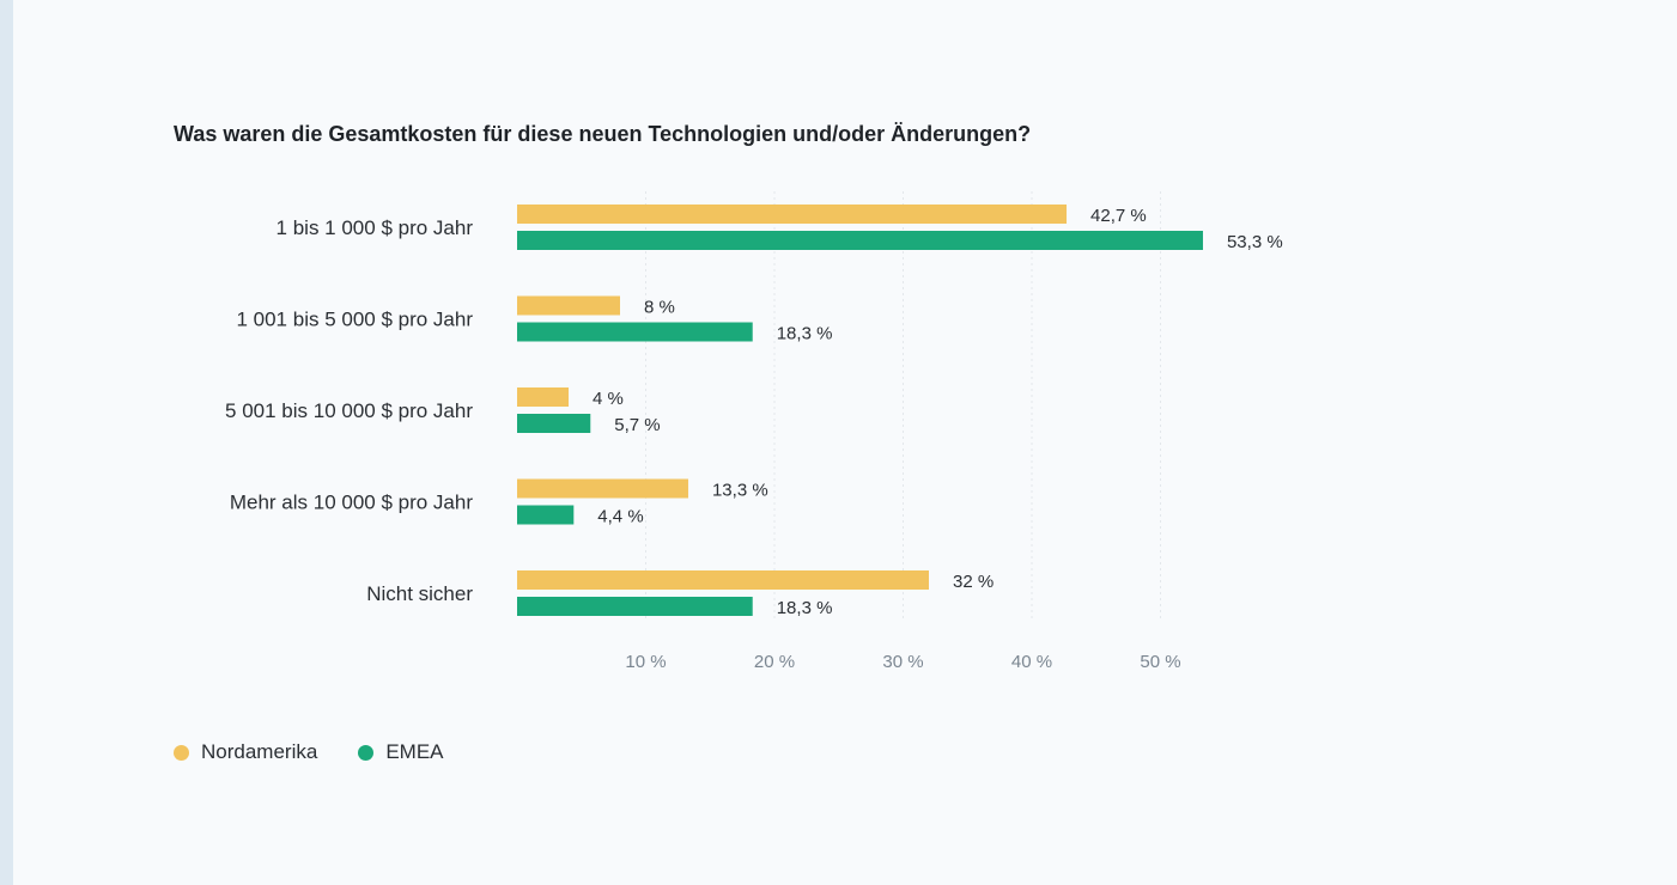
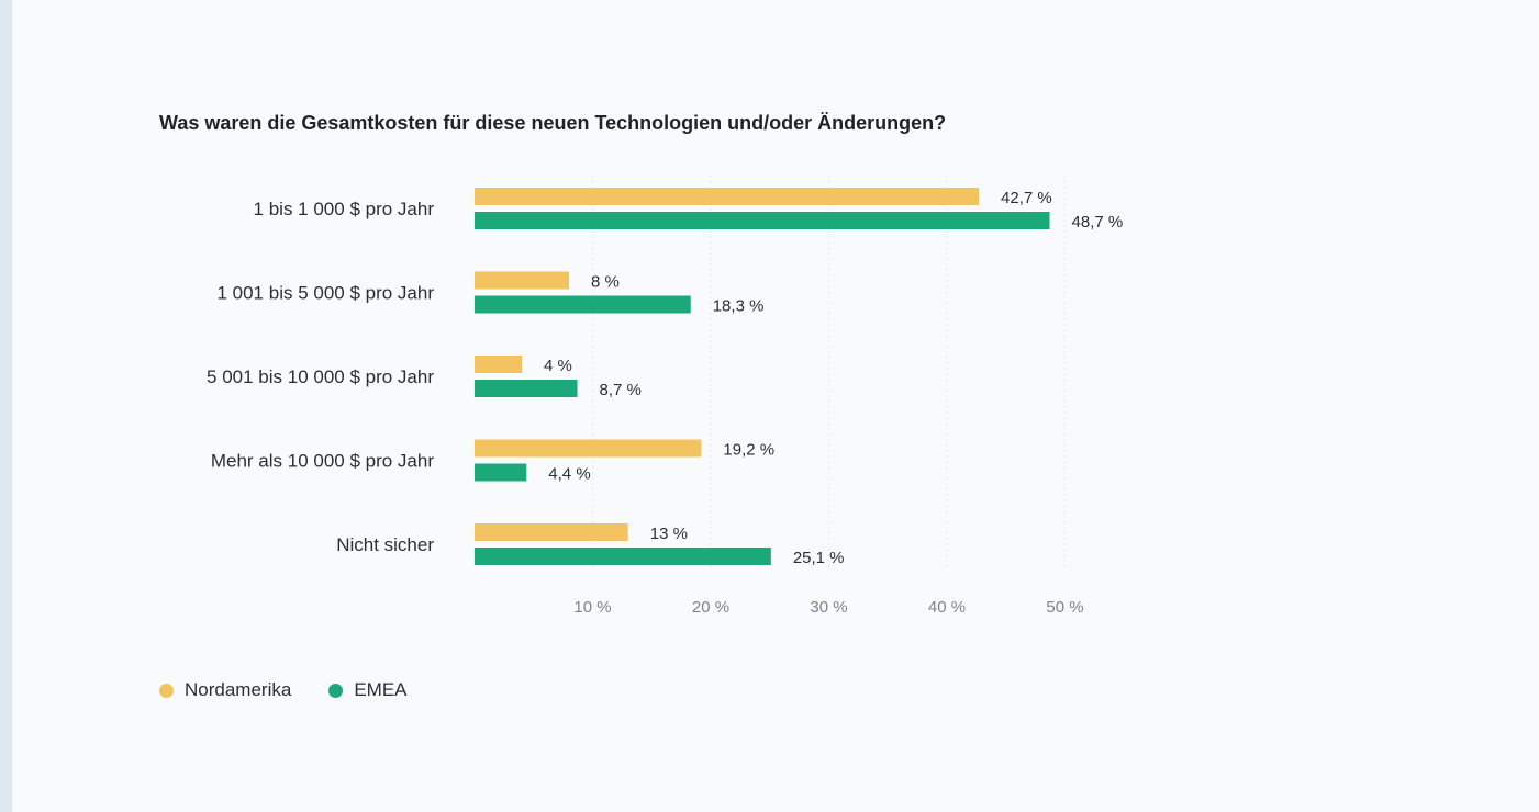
EMEA/1 bis 1 000 $ pro Jahr: 53,3 -> 48,7
EMEA/5 001 bis 10 000 $ pro Jahr: 5,7 -> 8,7
Nordamerika/Mehr als 10 000 $ pro Jahr: 13,3 -> 19,2
Nordamerika/Nicht sicher: 32 -> 13
EMEA/Nicht sicher: 18,3 -> 25,1
